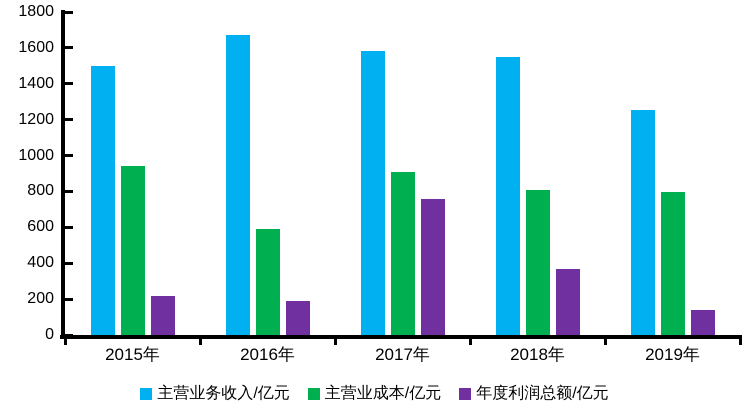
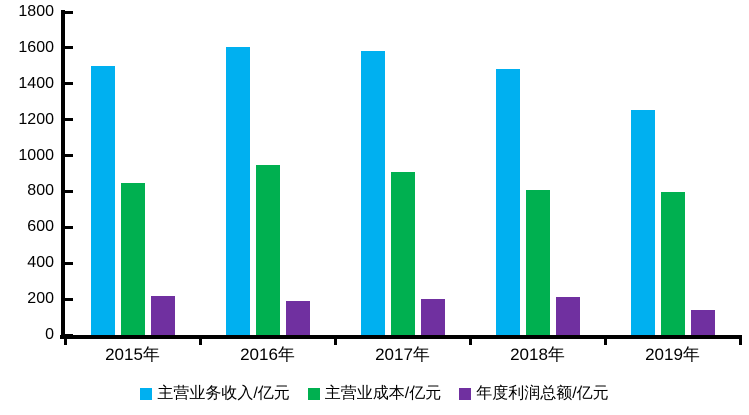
主营业成本/亿元/2015年: 940 -> 840
主营业务收入/亿元/2016年: 1670 -> 1600
主营业成本/亿元/2016年: 590 -> 940
年度利润总额/亿元/2017年: 760 -> 200
主营业务收入/亿元/2018年: 1550 -> 1480
年度利润总额/亿元/2018年: 370 -> 210
